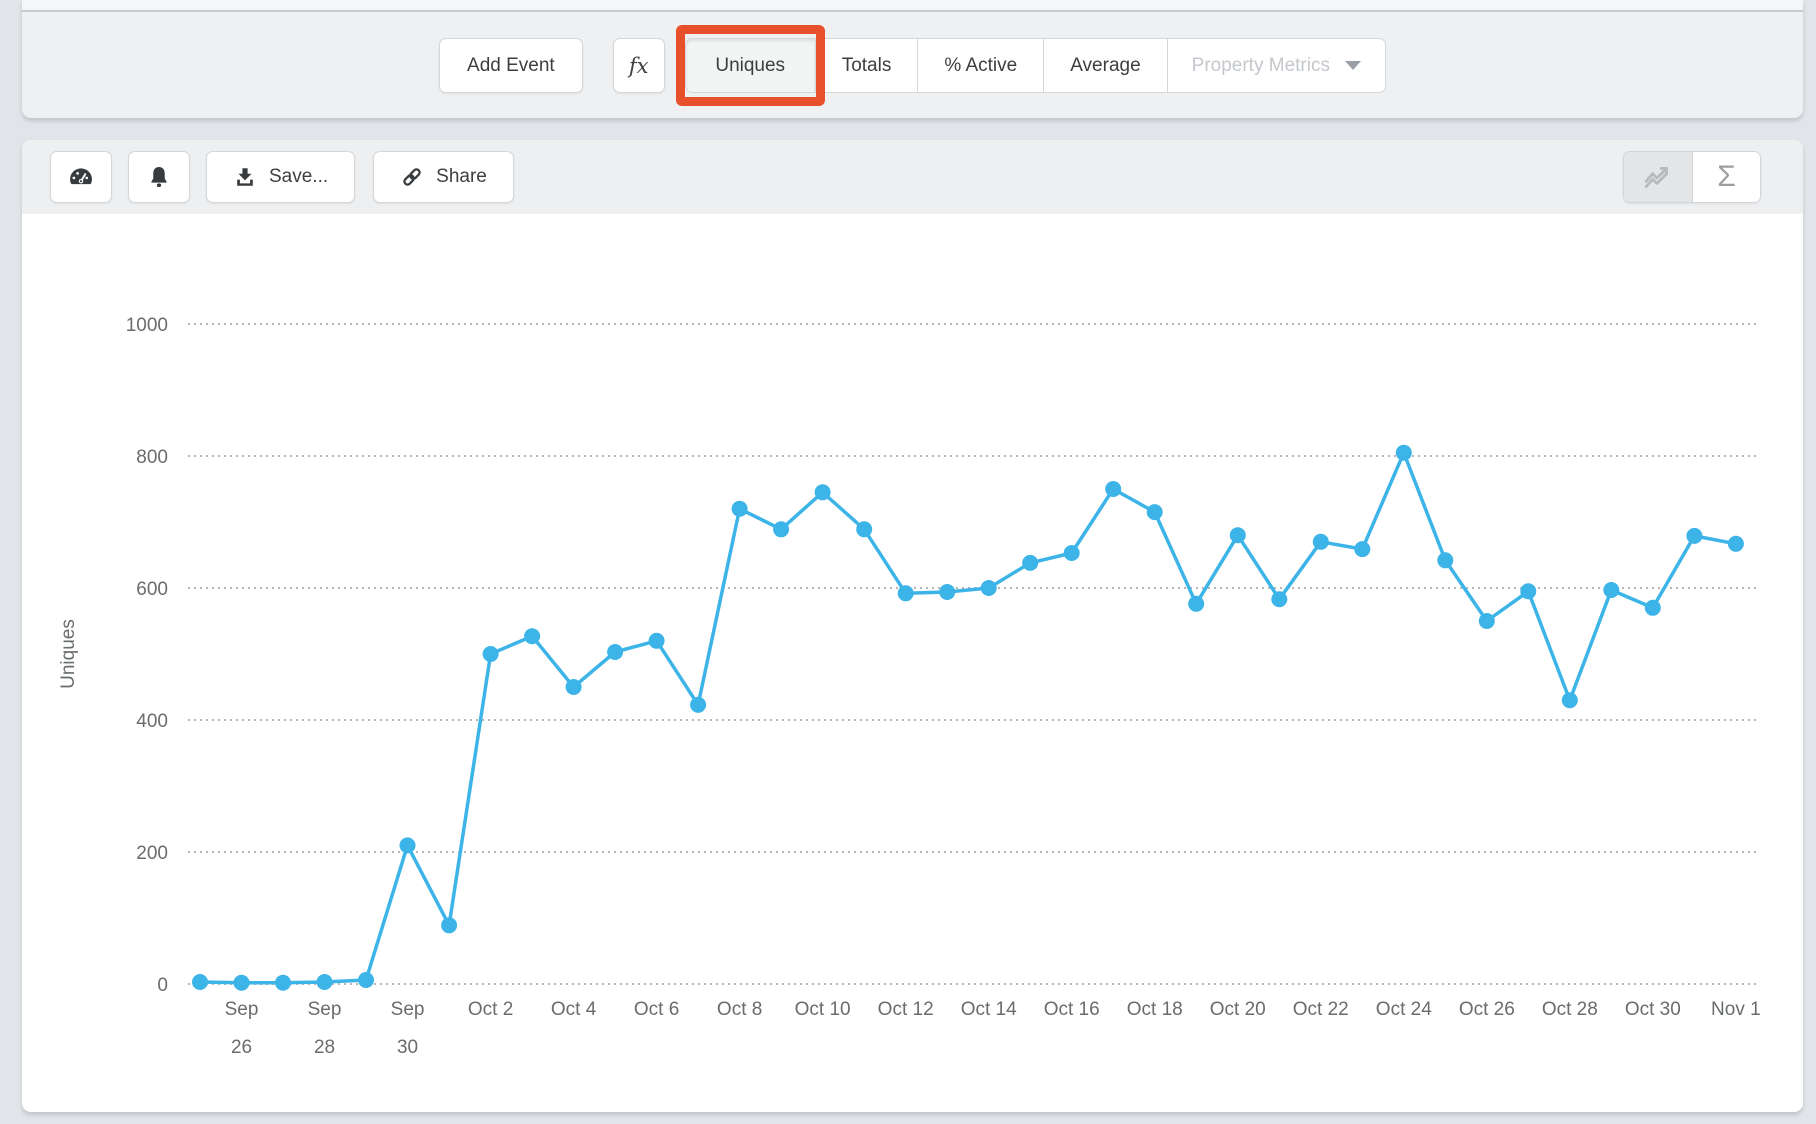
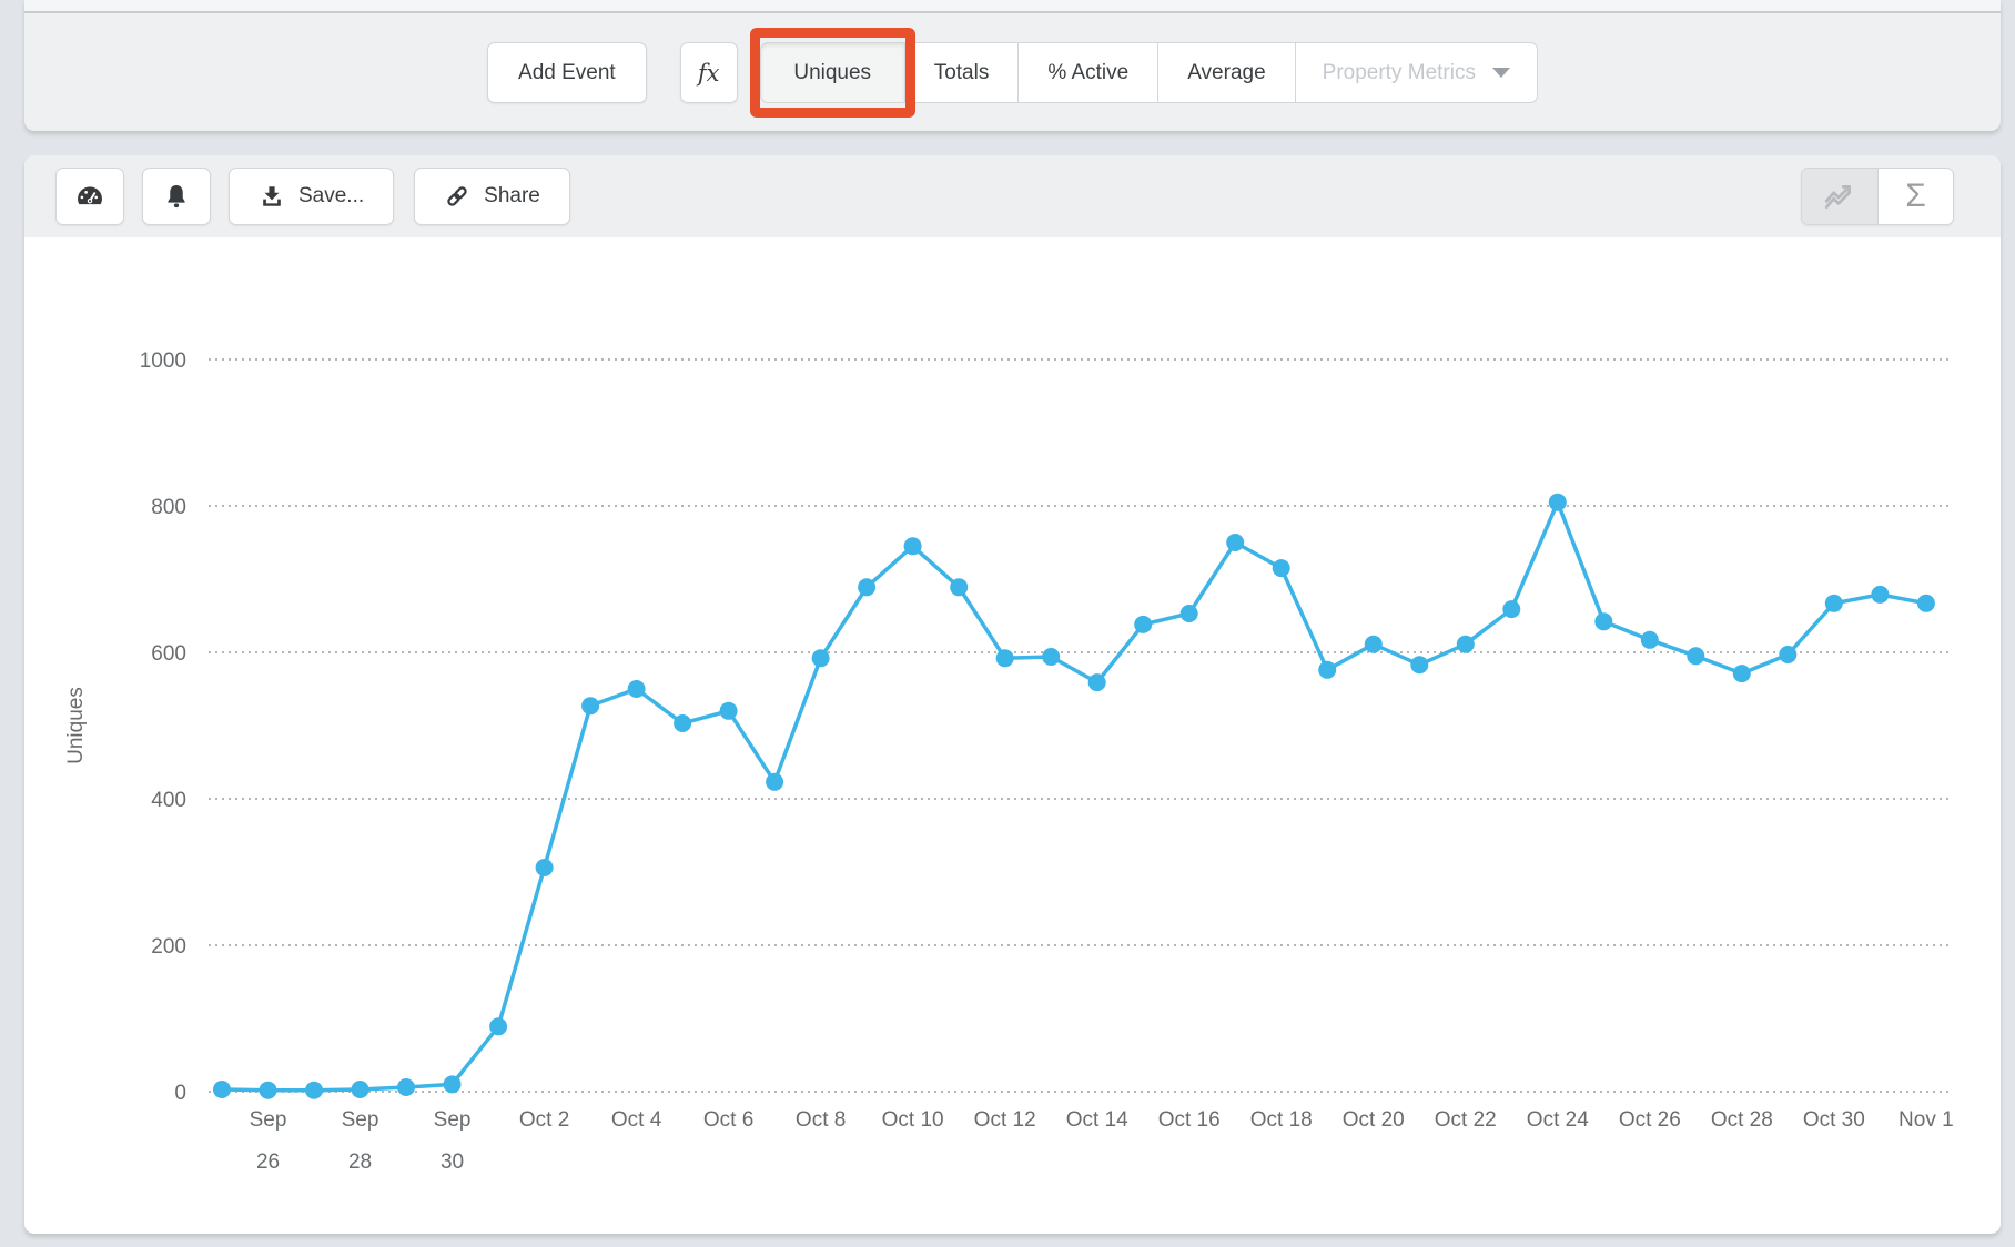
Sep 30: 210 -> 10
Oct 2: 500 -> 310
Oct 4: 450 -> 550
Oct 8: 720 -> 590
Oct 14: 600 -> 560
Oct 20: 680 -> 610
Oct 22: 670 -> 610
Oct 26: 550 -> 620
Oct 28: 430 -> 570
Oct 30: 570 -> 670
